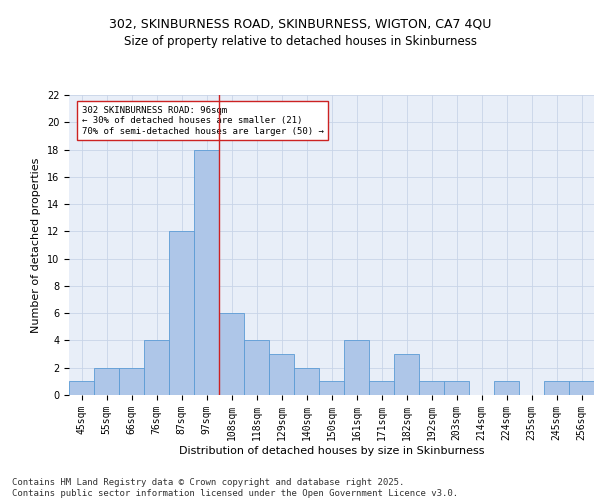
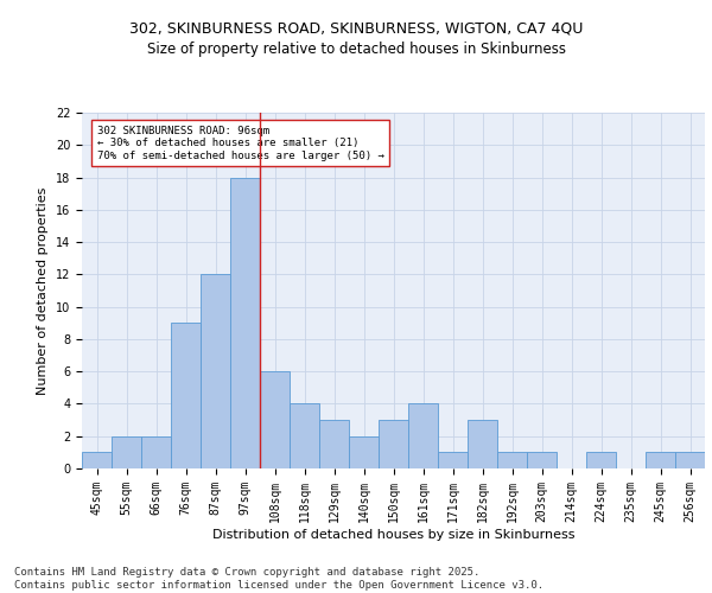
76sqm: 4 -> 9
150sqm: 1 -> 3
